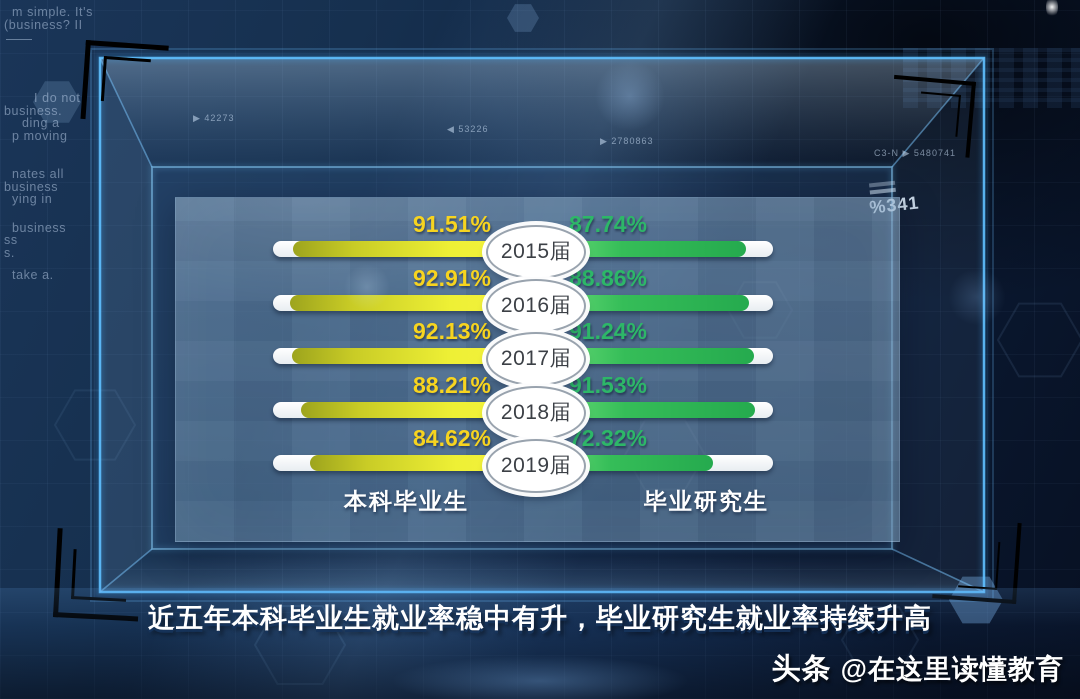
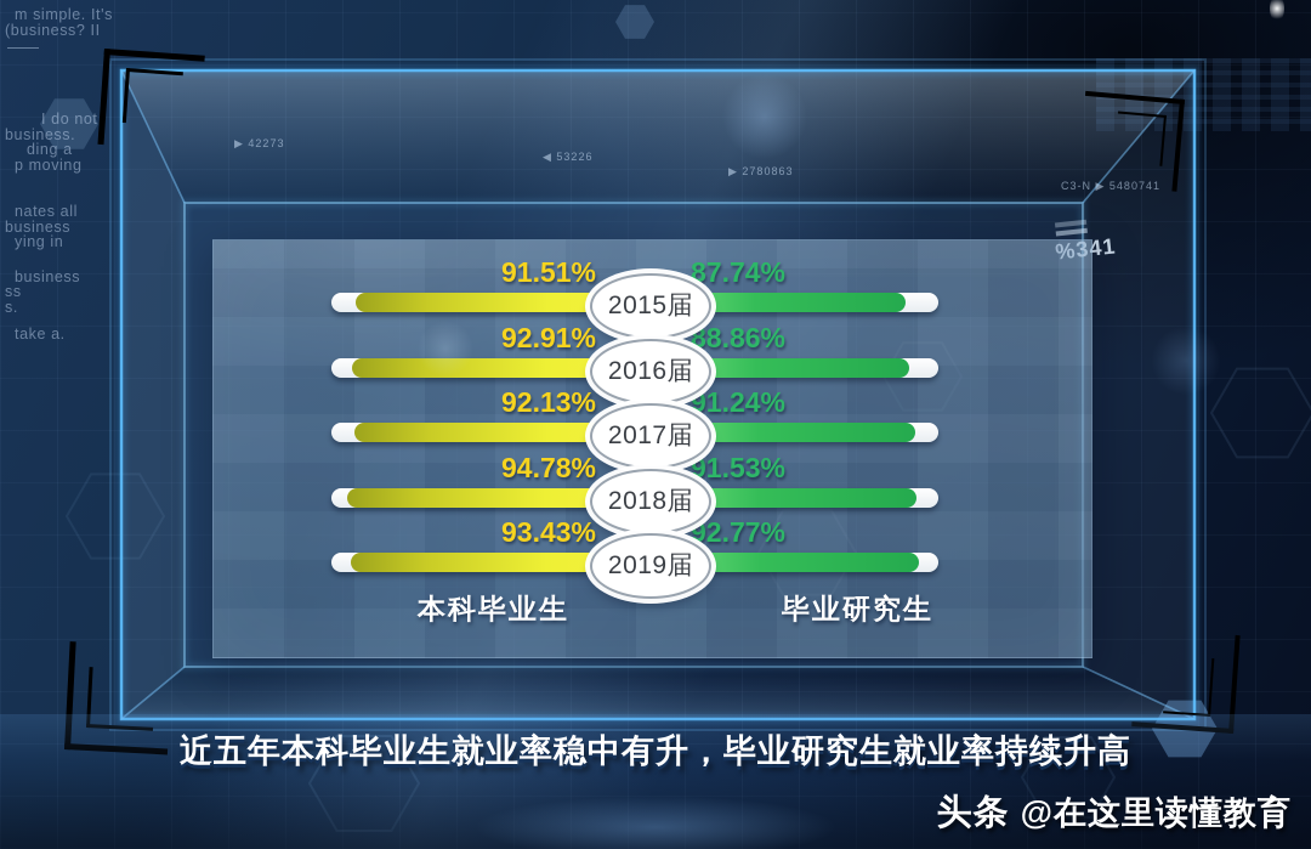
本科毕业生/2018届: 88.21% -> 94.78%
本科毕业生/2019届: 84.62% -> 93.43%
毕业研究生/2019届: 72.32% -> 92.77%
